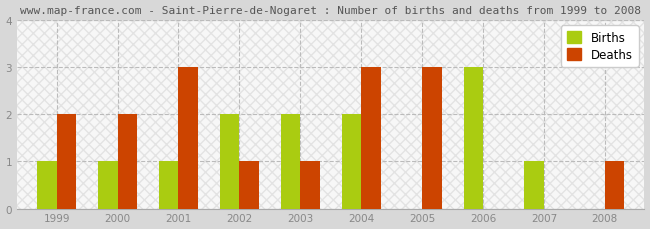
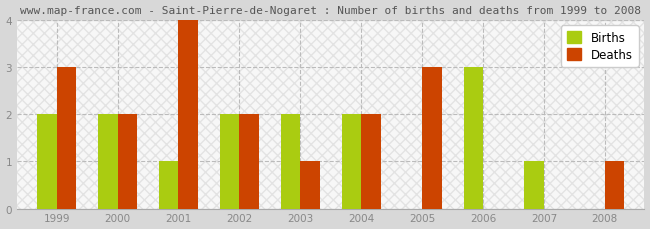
Births/1999: 1 -> 2
Deaths/1999: 2 -> 3
Births/2000: 1 -> 2
Deaths/2001: 3 -> 4
Deaths/2002: 1 -> 2
Deaths/2004: 3 -> 2
